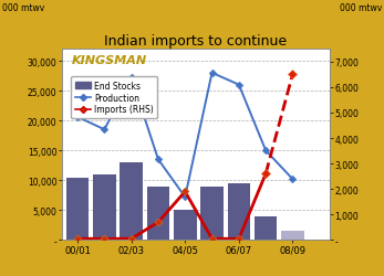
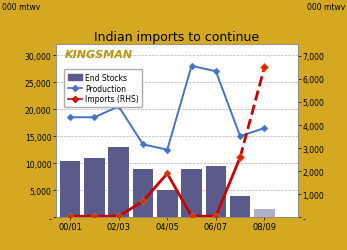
Production/00/01: 20,600 -> 18,500
Production/02/03: 27,200 -> 20,500
Production/04/05: 7,200 -> 12,500
Production/06/07: 26,000 -> 27,000
Production/08/09: 10,200 -> 16,500
